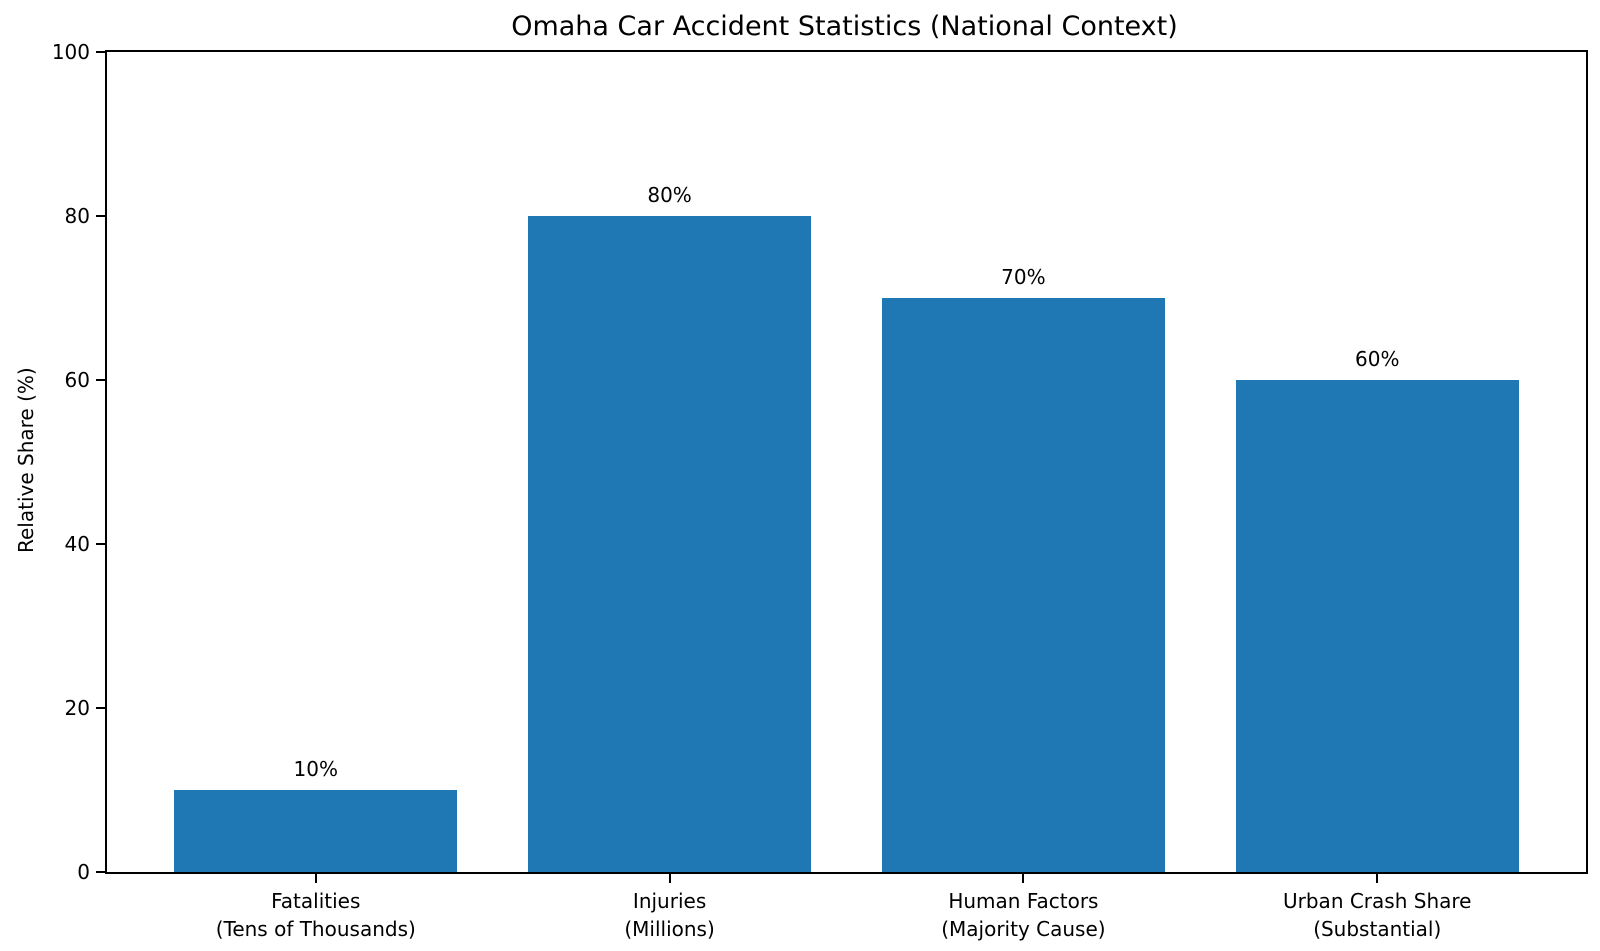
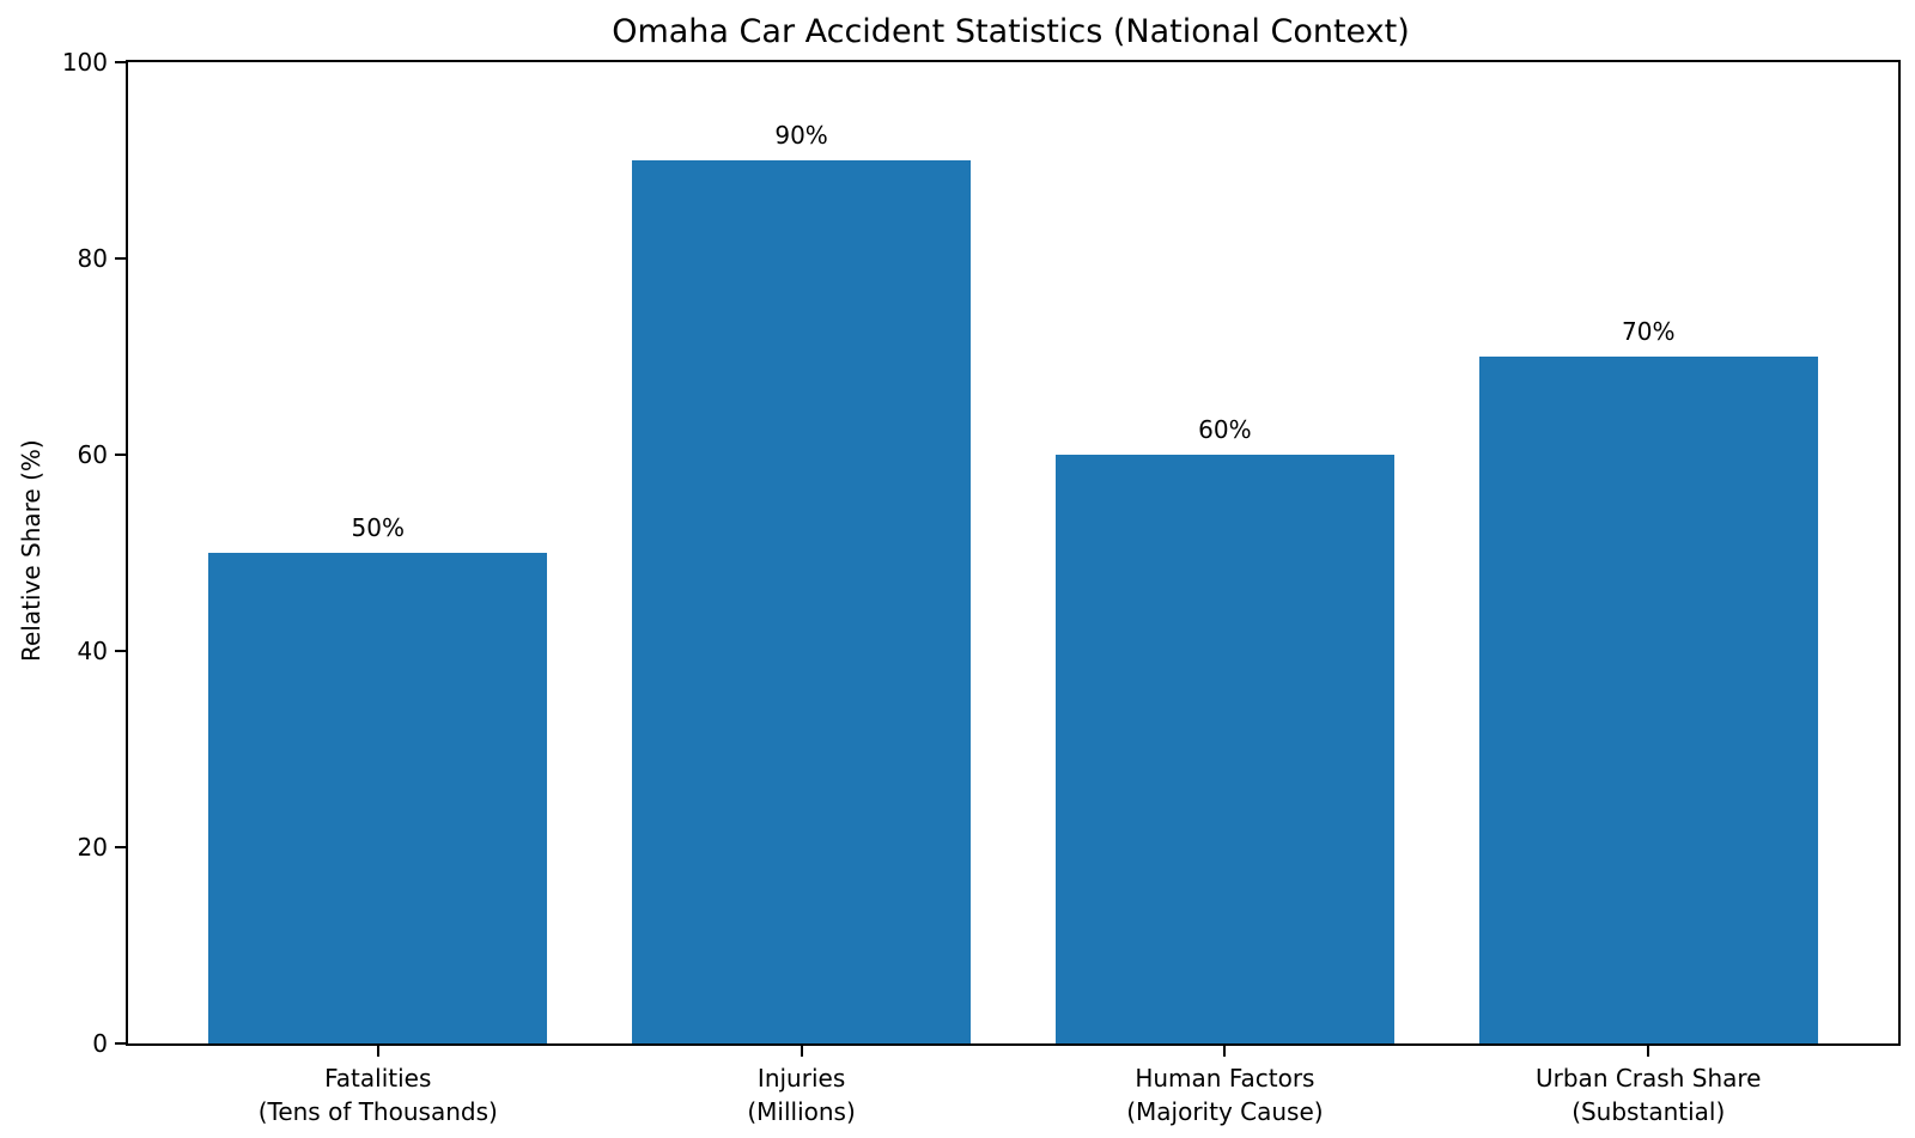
Fatalities (Tens of Thousands): 10% -> 50%
Injuries (Millions): 80% -> 90%
Human Factors (Majority Cause): 70% -> 60%
Urban Crash Share (Substantial): 60% -> 70%
